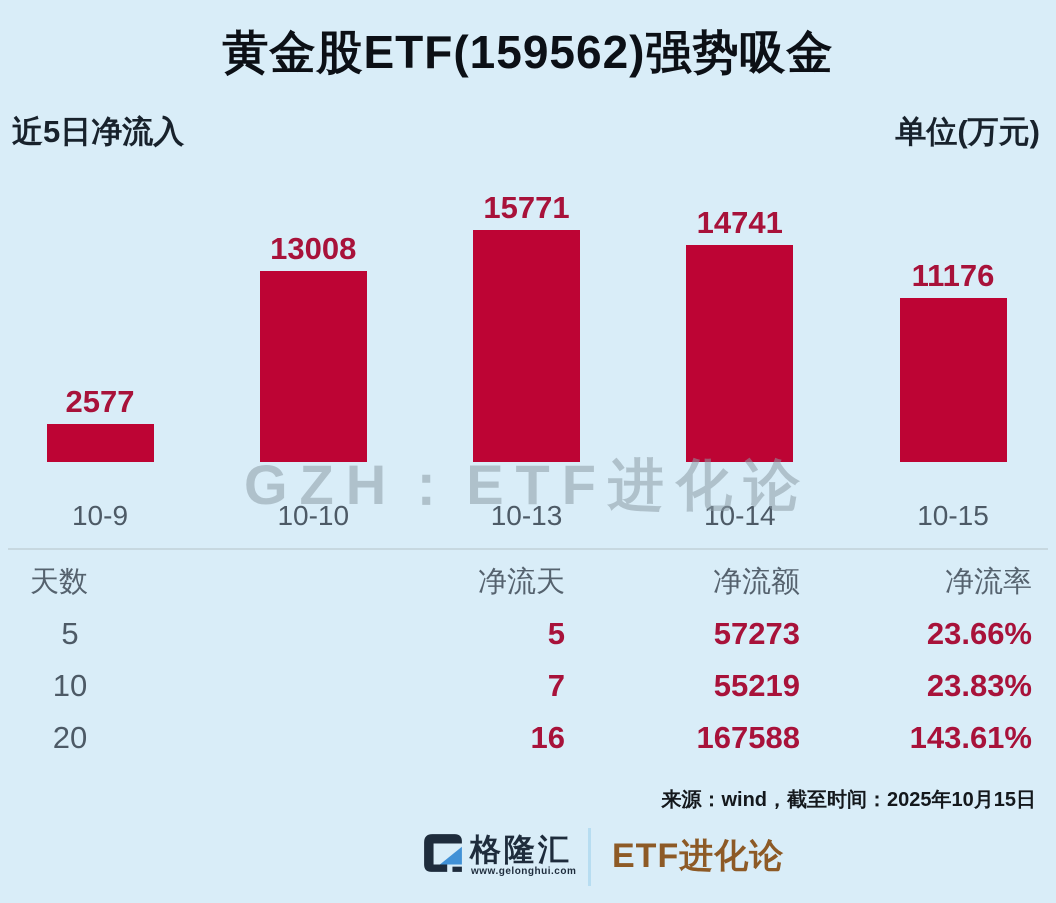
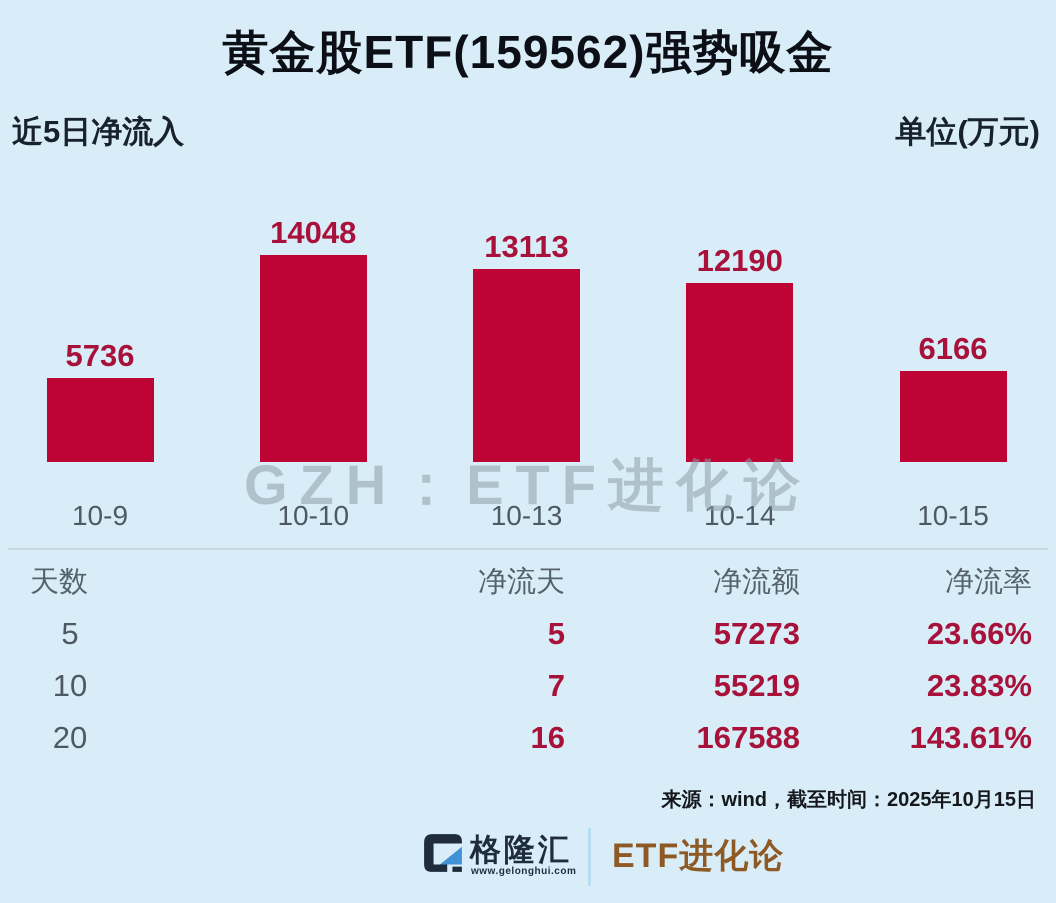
10-9: 2577 -> 5736
10-10: 13008 -> 14048
10-13: 15771 -> 13113
10-14: 14741 -> 12190
10-15: 11176 -> 6166
